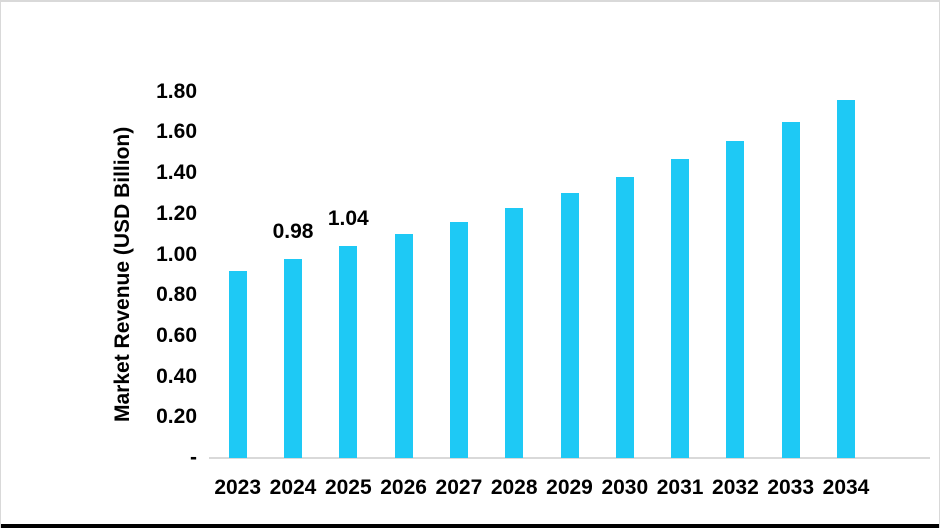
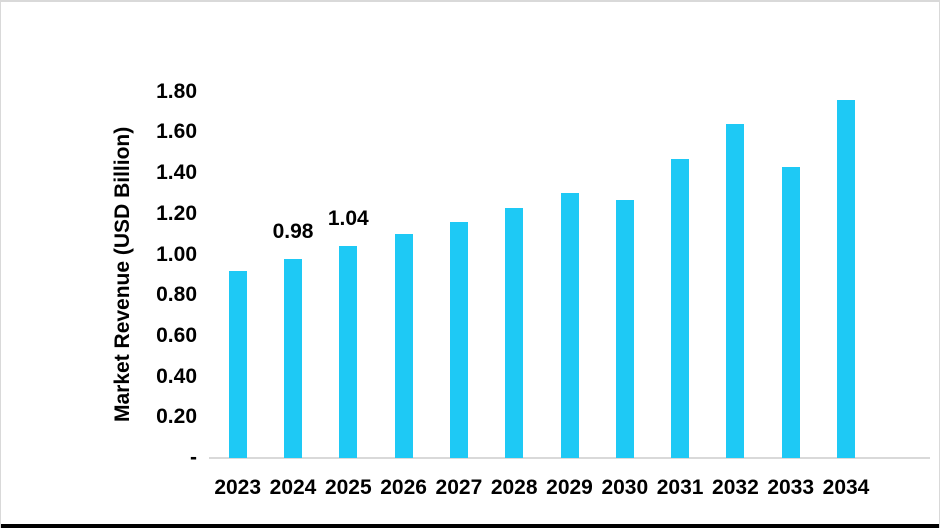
2030: 1.38 -> 1.27
2032: 1.56 -> 1.64
2033: 1.65 -> 1.43
